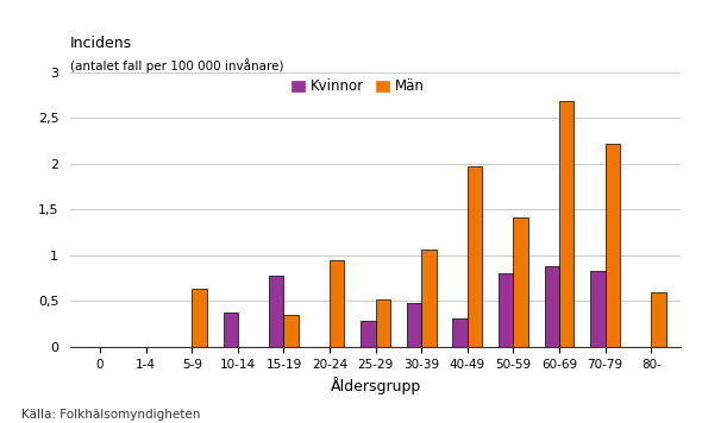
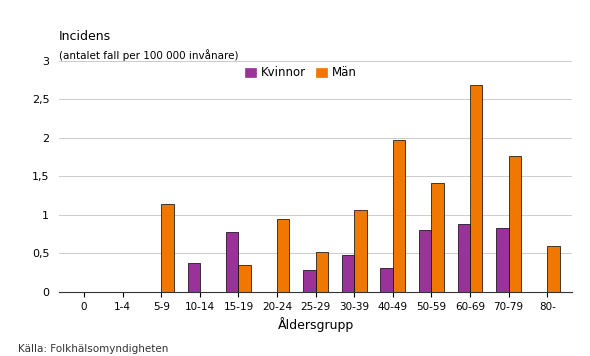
Män/5-9: 0,63 -> 1,14
Män/70-79: 2,21 -> 1,76
